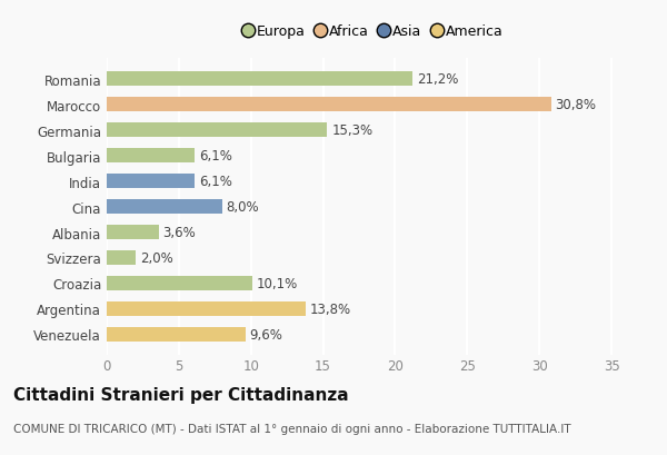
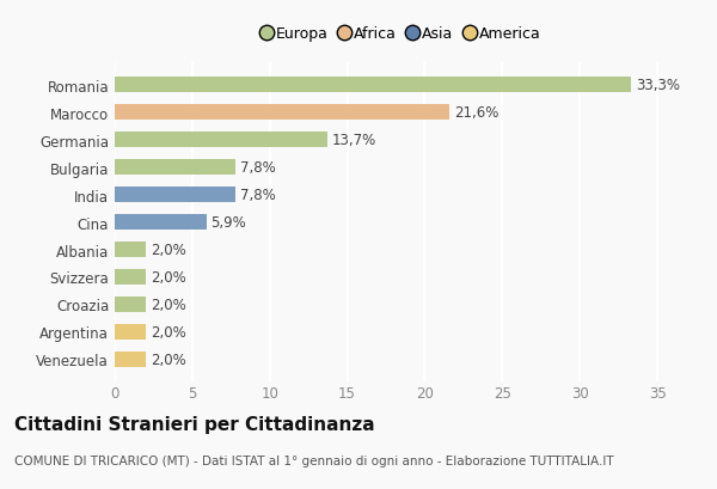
Romania: 21,2% -> 33,3%
Marocco: 30,8% -> 21,6%
Germania: 15,3% -> 13,7%
Bulgaria: 6,1% -> 7,8%
India: 6,1% -> 7,8%
Cina: 8,0% -> 5,9%
Albania: 3,6% -> 2,0%
Croazia: 10,1% -> 2,0%
Argentina: 13,8% -> 2,0%
Venezuela: 9,6% -> 2,0%
